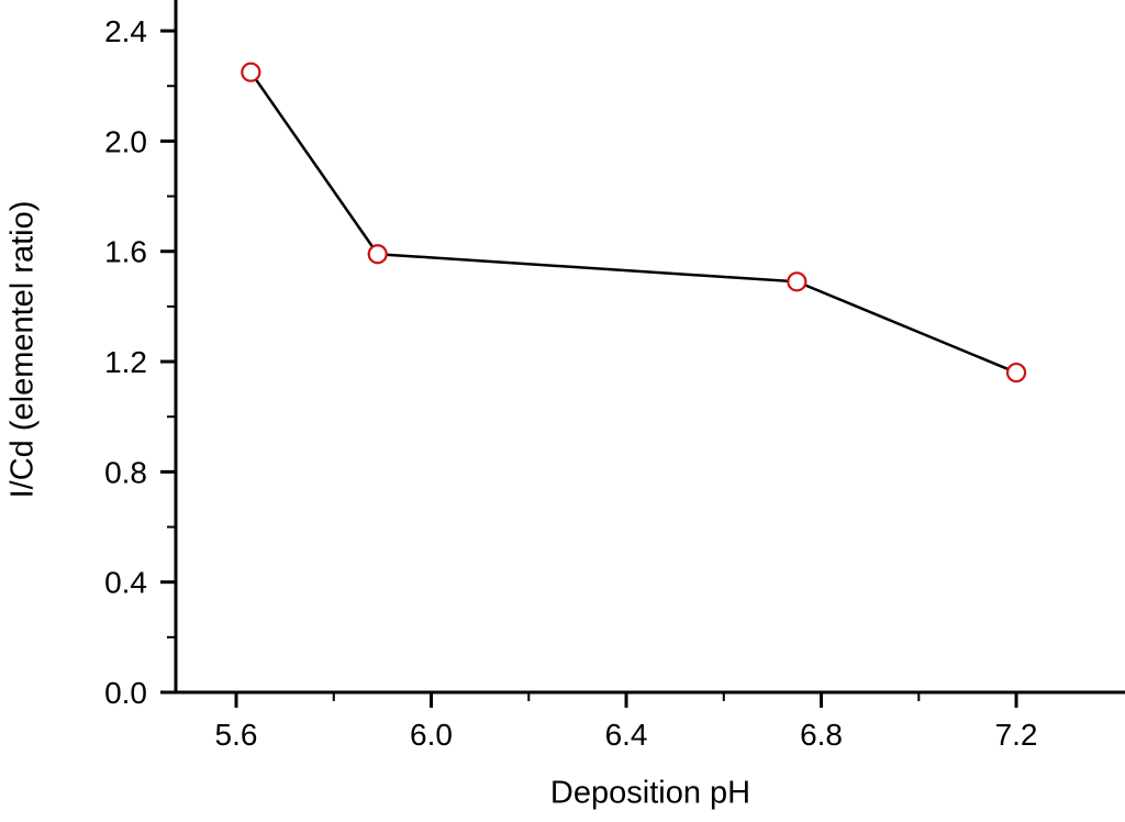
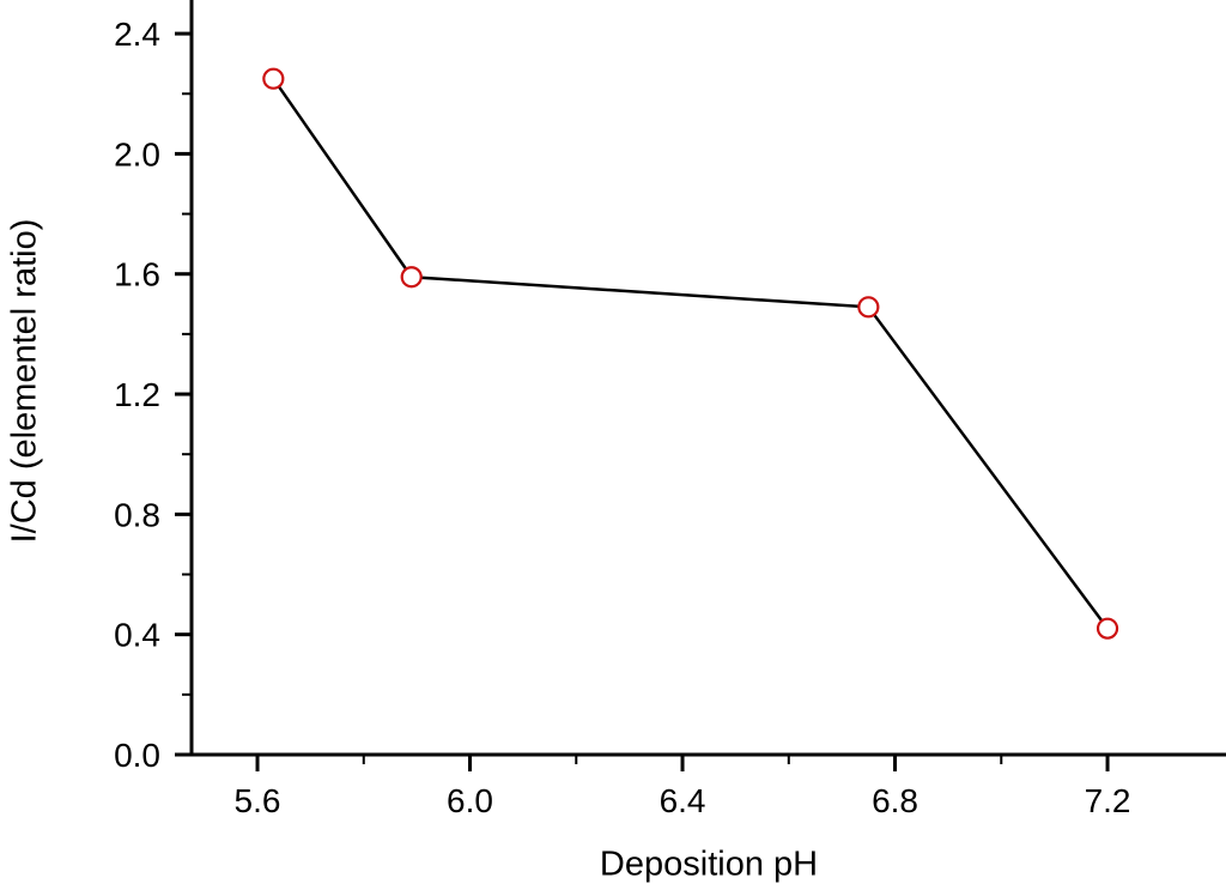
7.2: 1.16 -> 0.42
